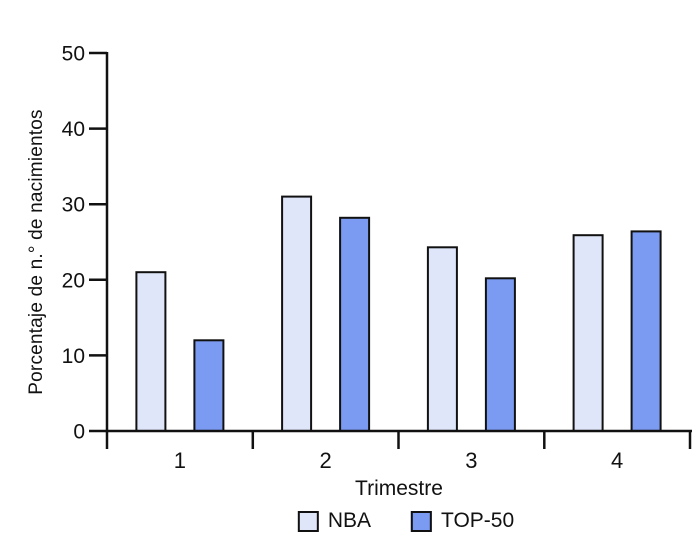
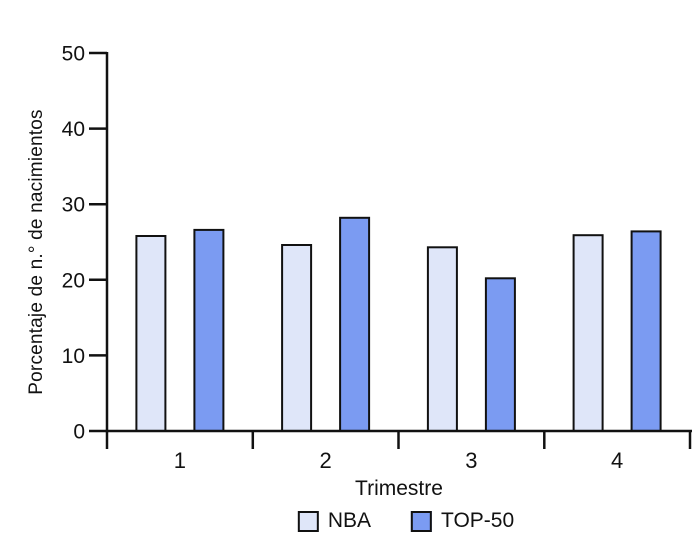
NBA/1: 21 -> 26
TOP-50/1: 12 -> 27
NBA/2: 31 -> 25
